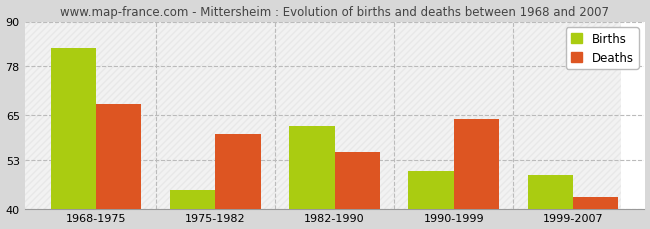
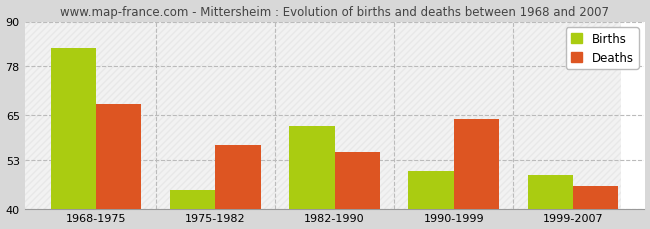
Deaths/1975-1982: 60 -> 57
Deaths/1999-2007: 43 -> 46
